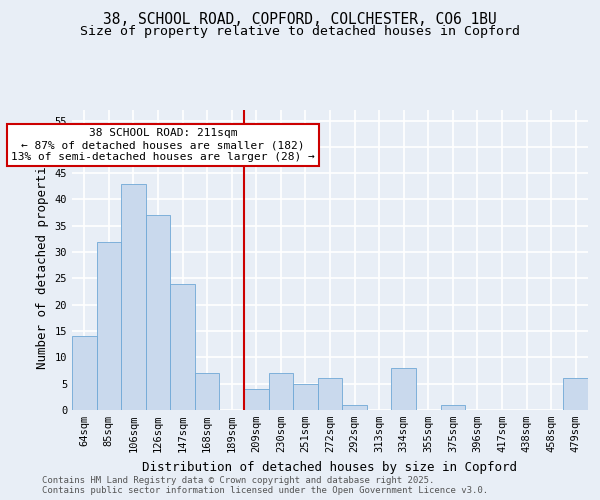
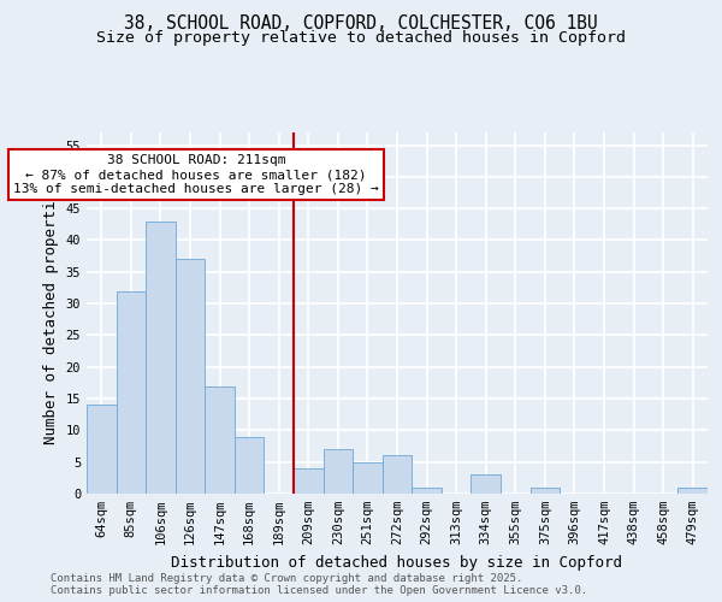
147sqm: 24 -> 17
168sqm: 7 -> 9
334sqm: 8 -> 3
479sqm: 6 -> 1
